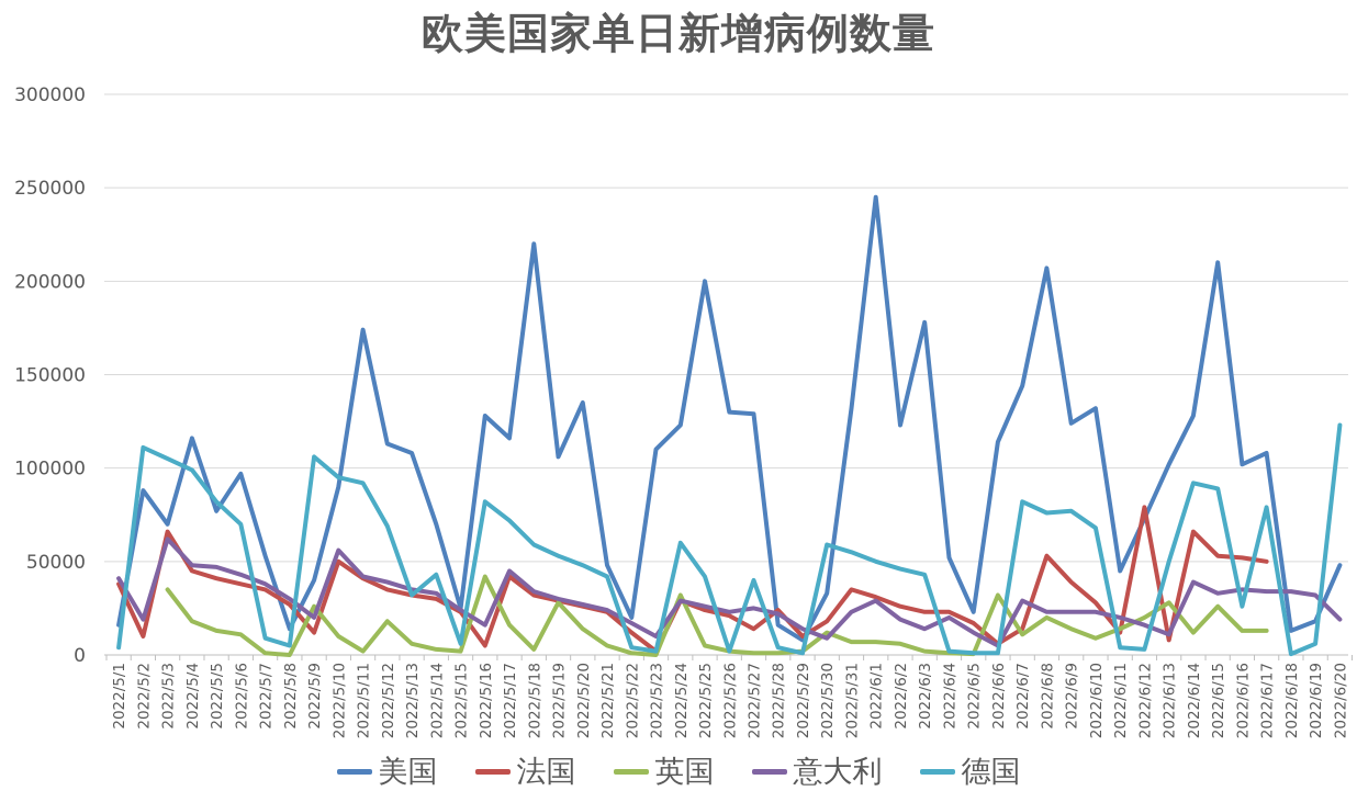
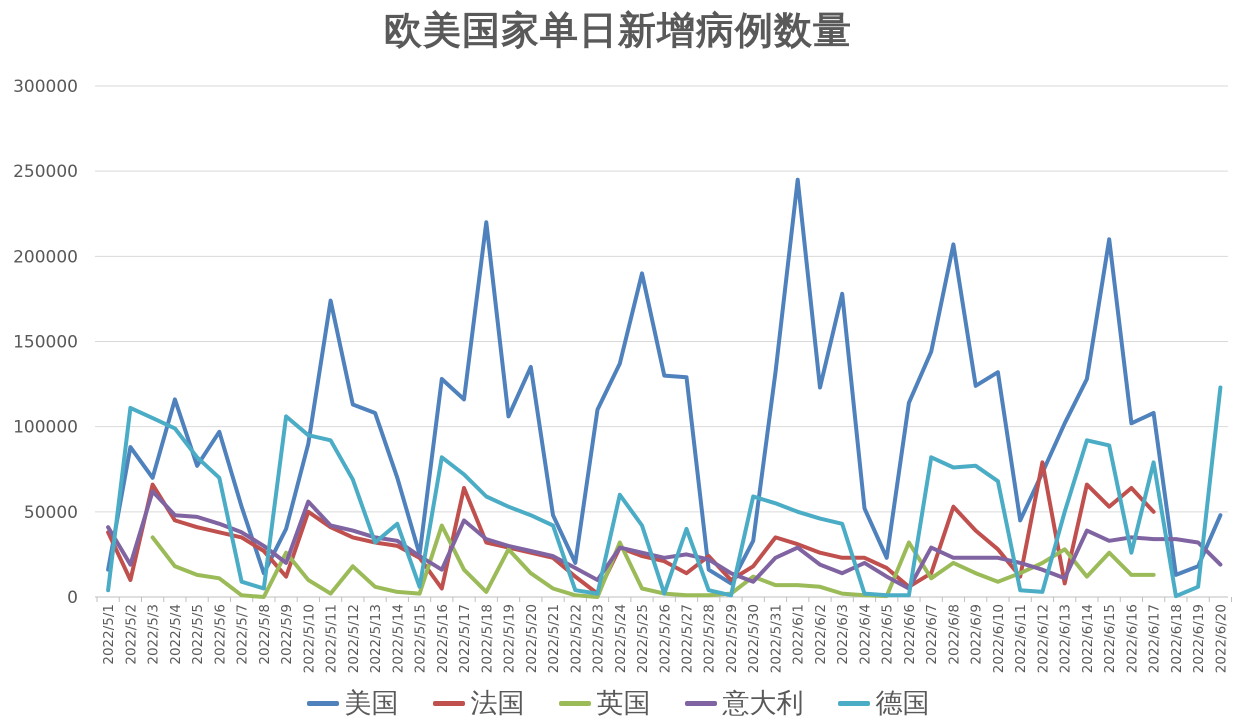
法国/2022/5/17: 42000 -> 64000
美国/2022/5/24: 123000 -> 137000
美国/2022/5/25: 200000 -> 190000
法国/2022/6/16: 52000 -> 64000
